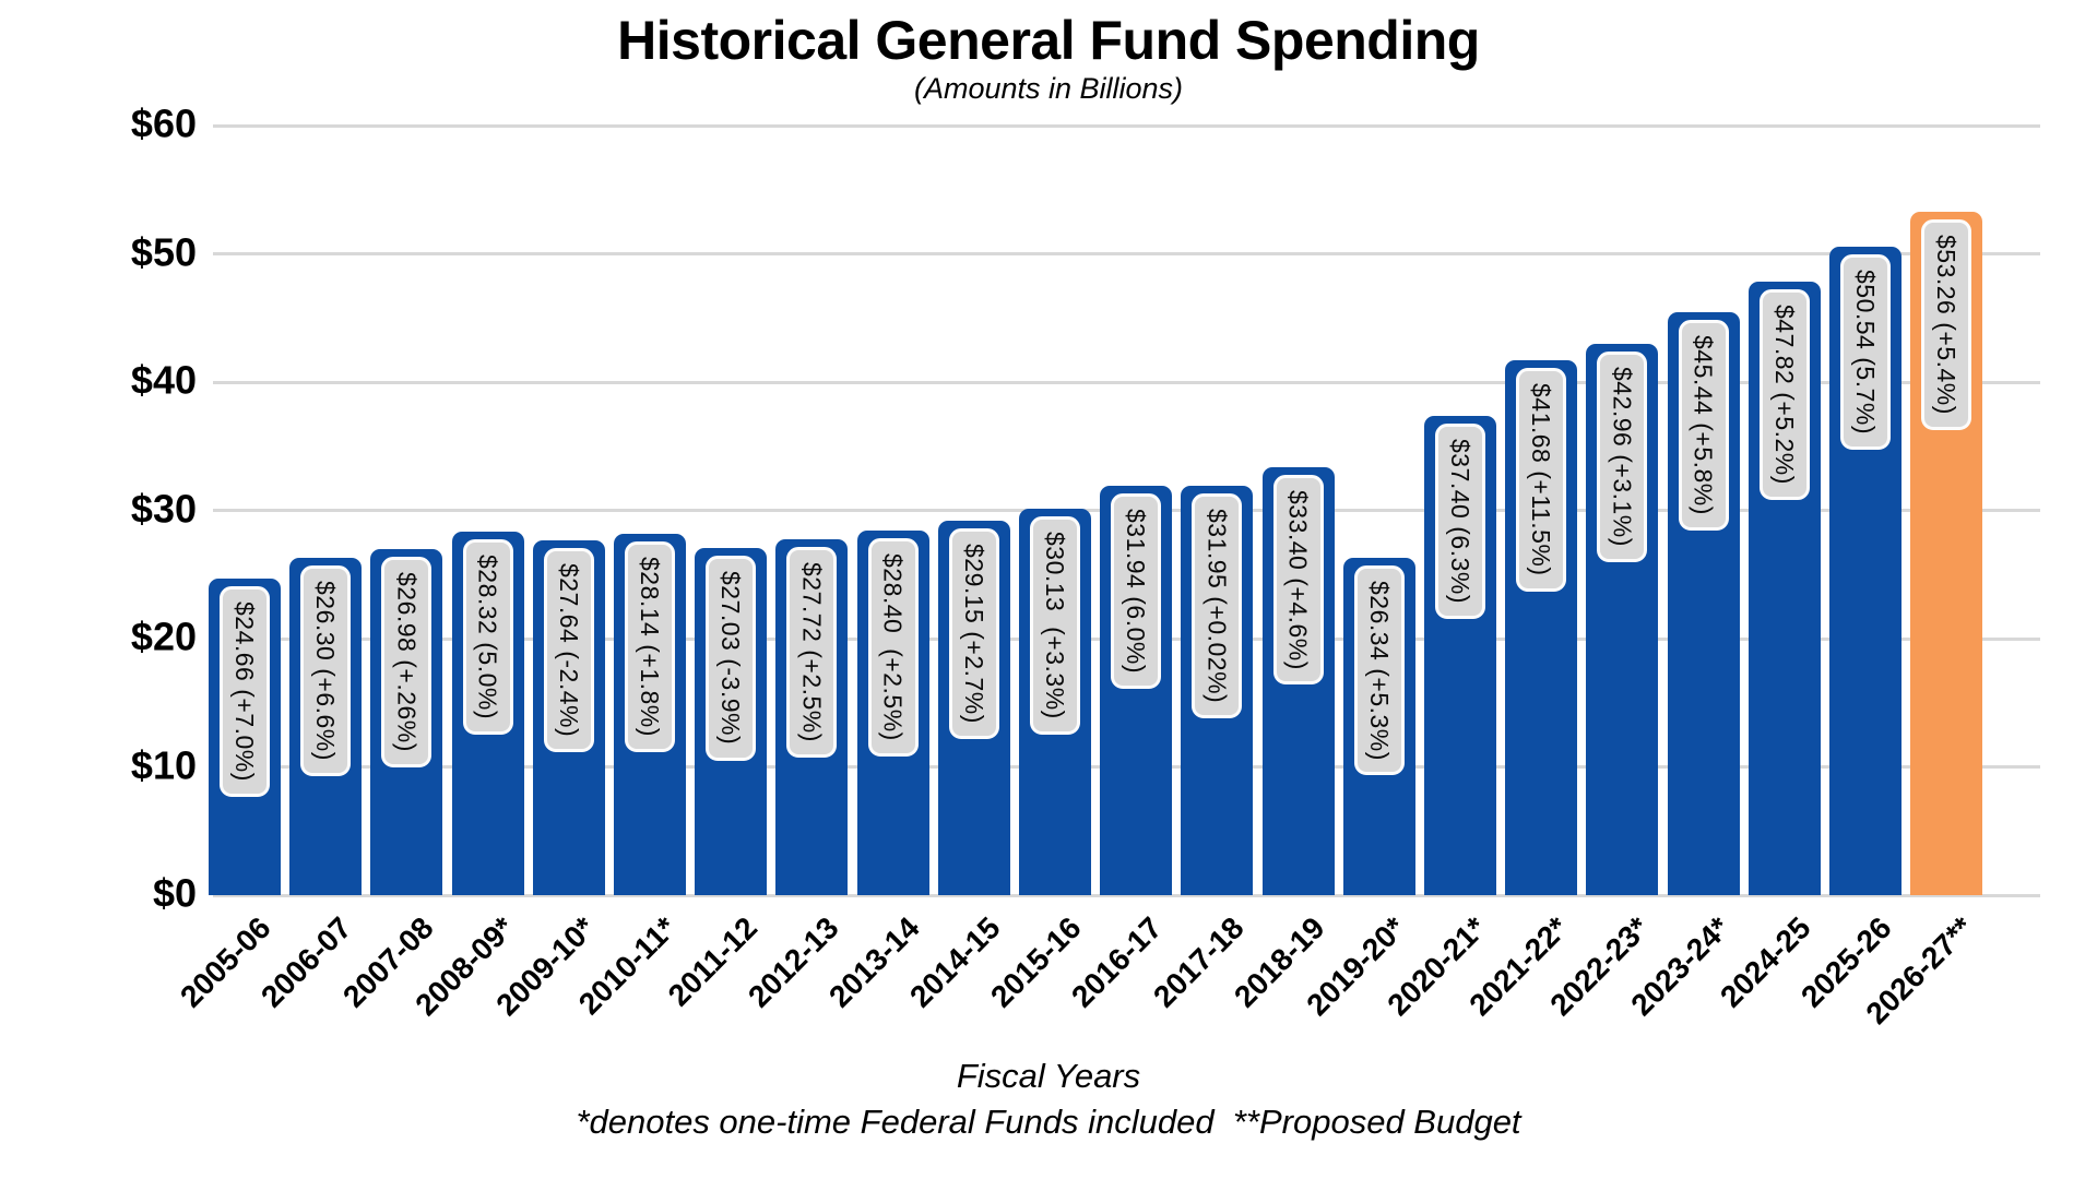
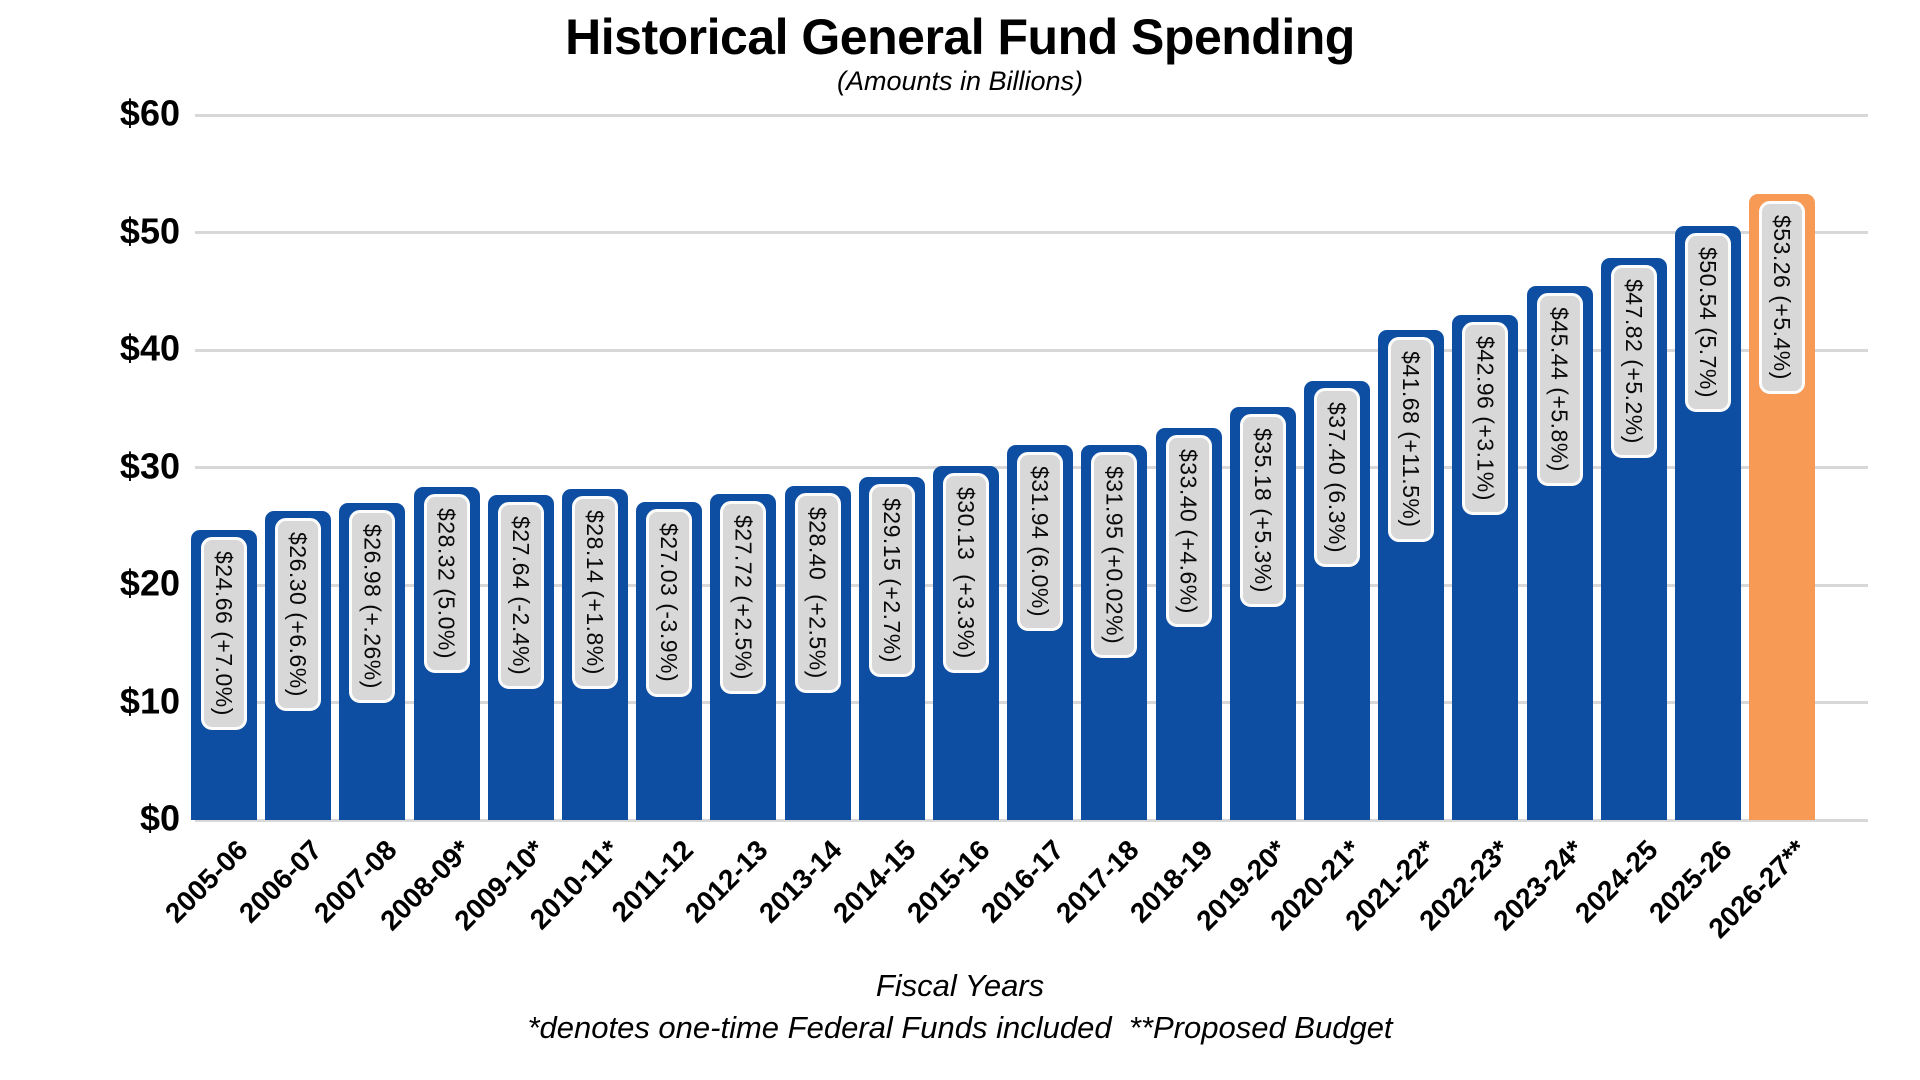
2019-20*: $26.34 -> $35.18
